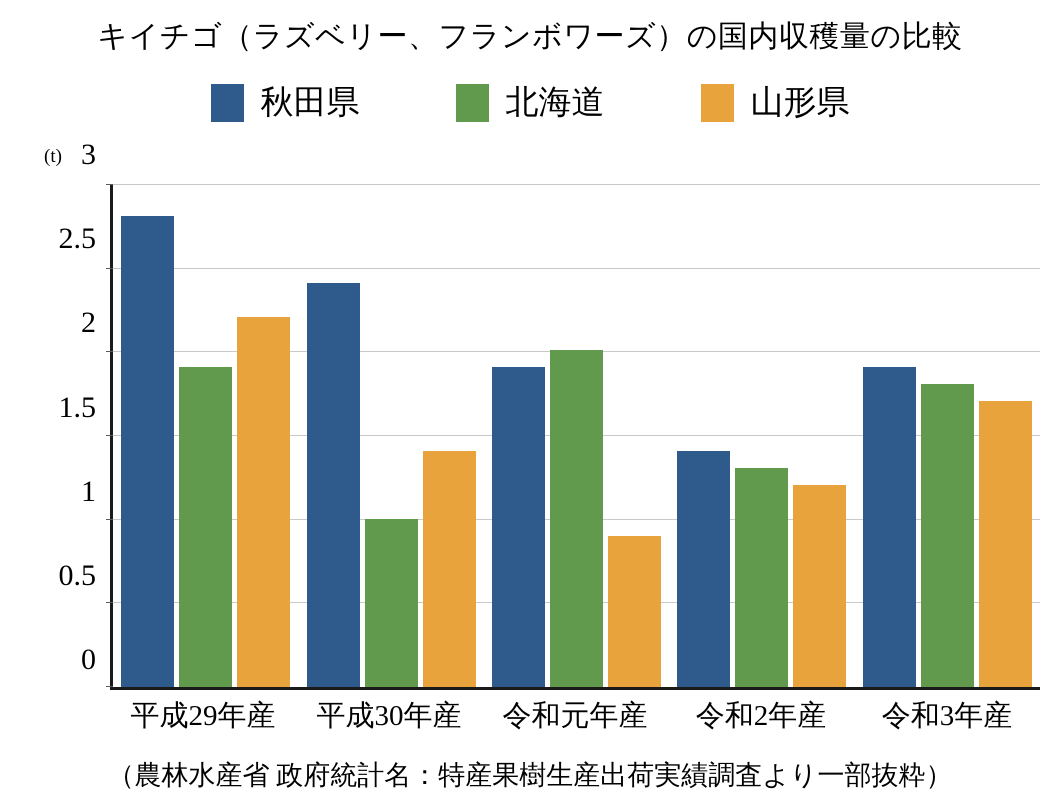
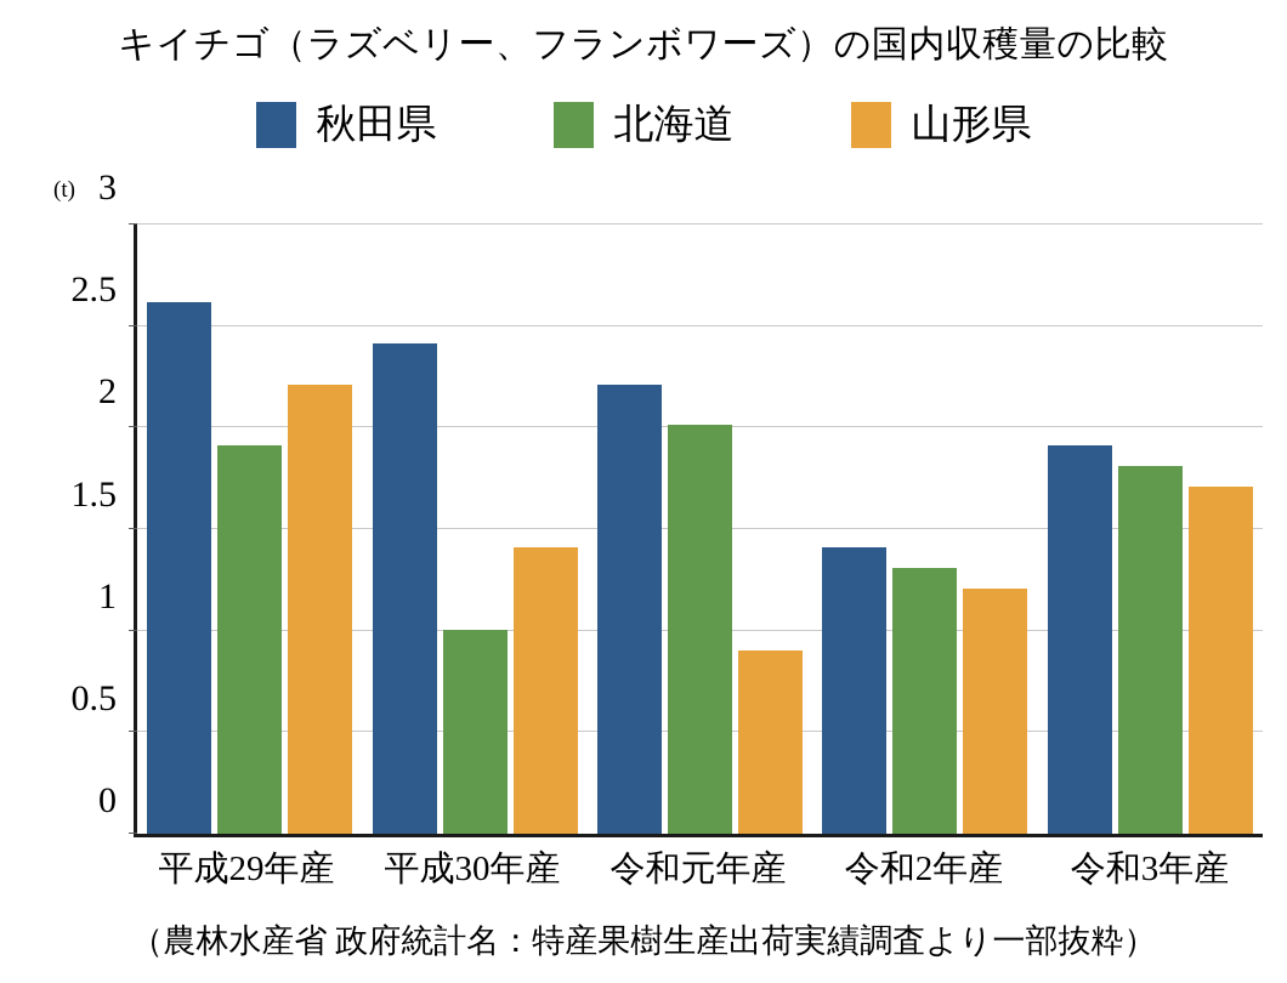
秋田県/平成29年産: 2.8 -> 2.6
秋田県/令和元年産: 1.9 -> 2.2
